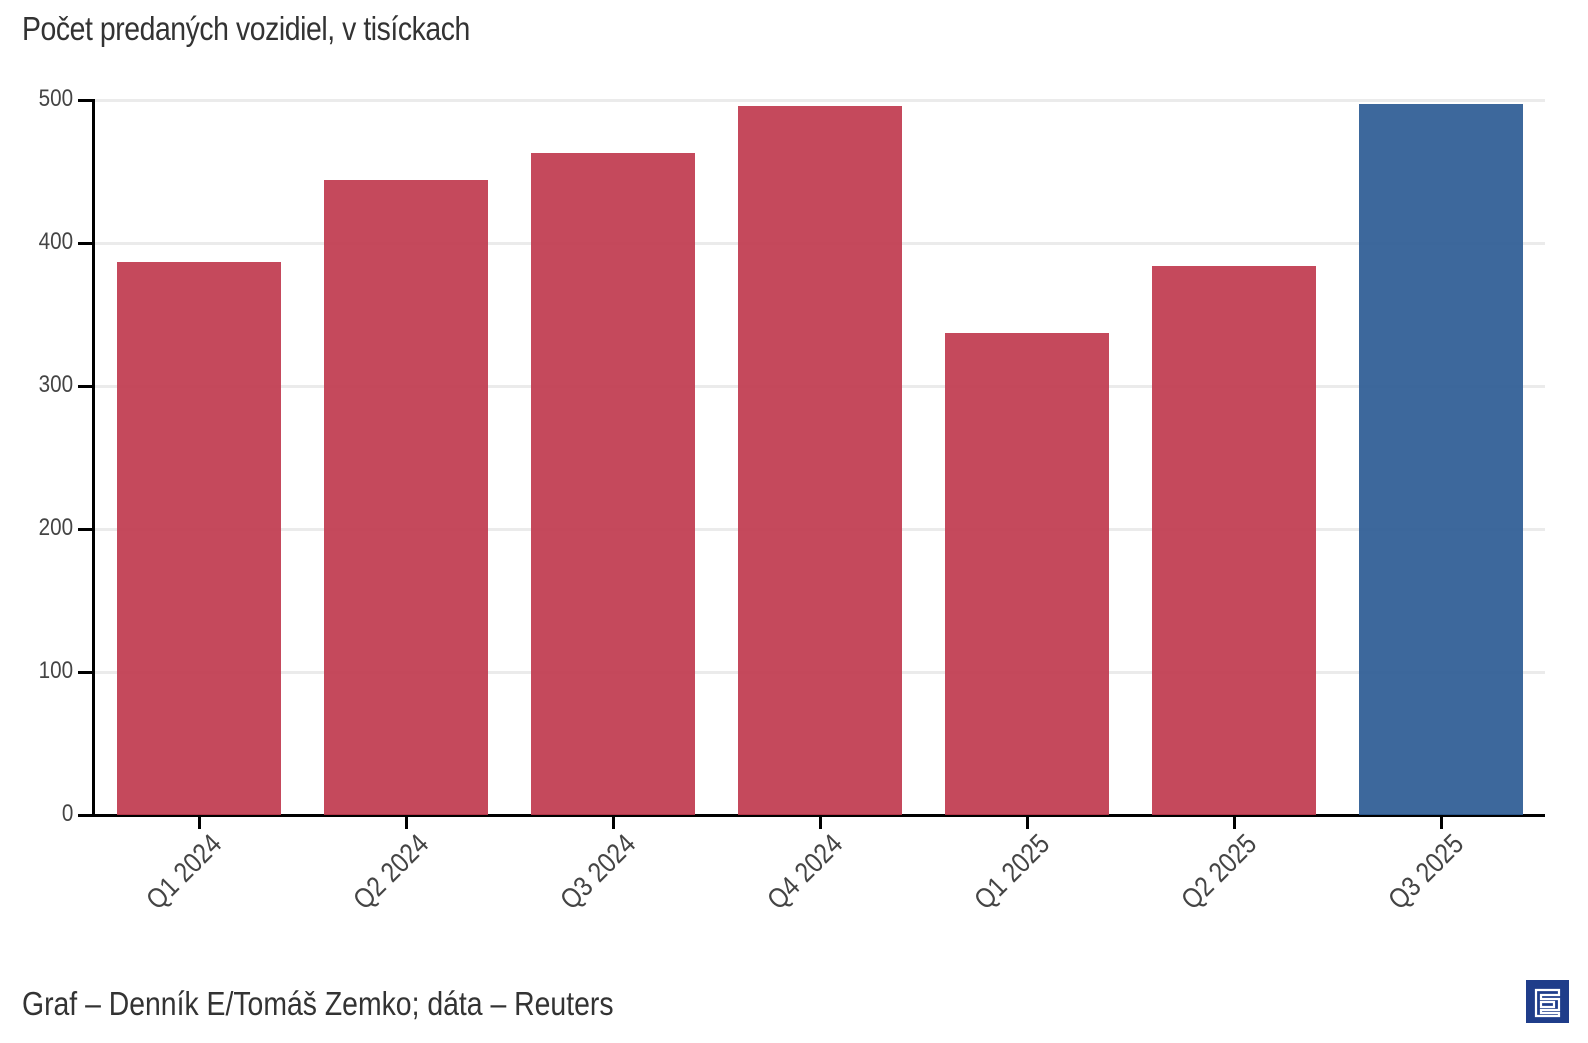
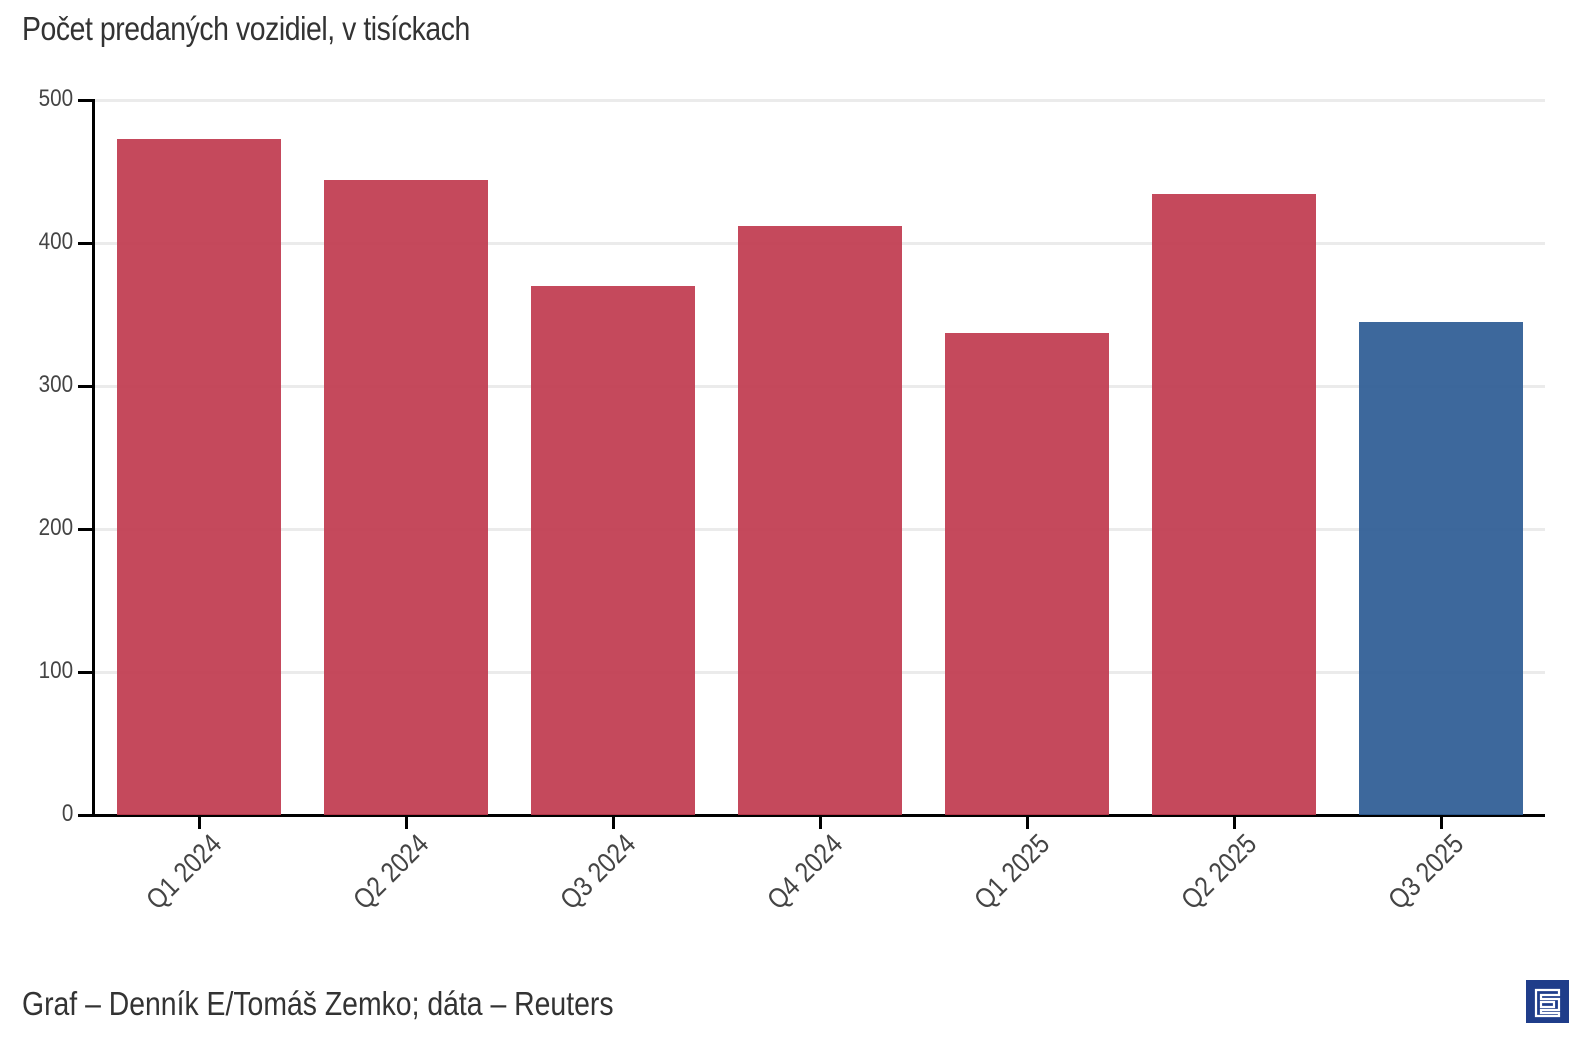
Q1 2024: 387 -> 473
Q3 2024: 463 -> 370
Q4 2024: 496 -> 412
Q2 2025: 384 -> 434
Q3 2025: 497 -> 345
